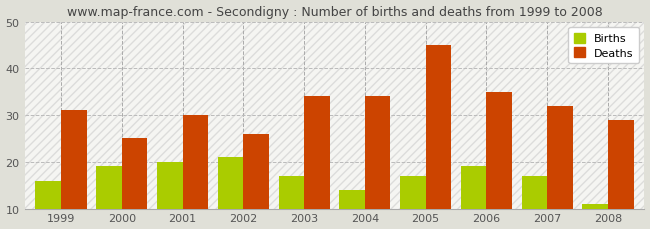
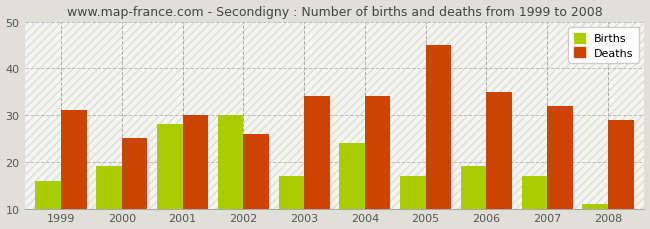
Births/2001: 20 -> 28
Births/2002: 21 -> 30
Births/2004: 14 -> 24
